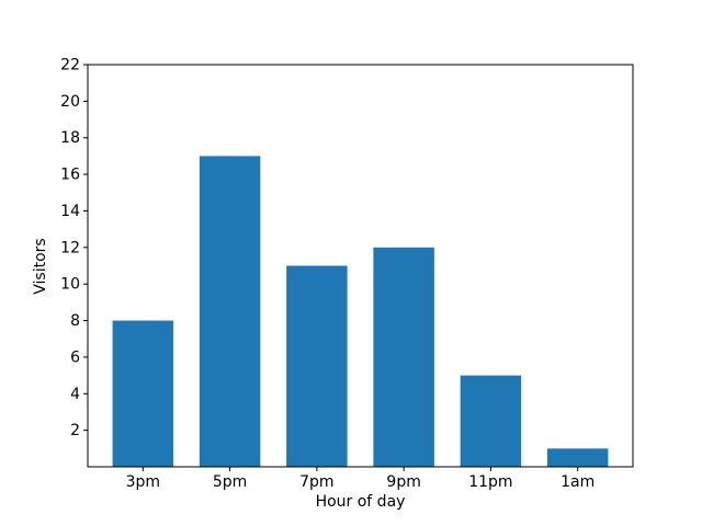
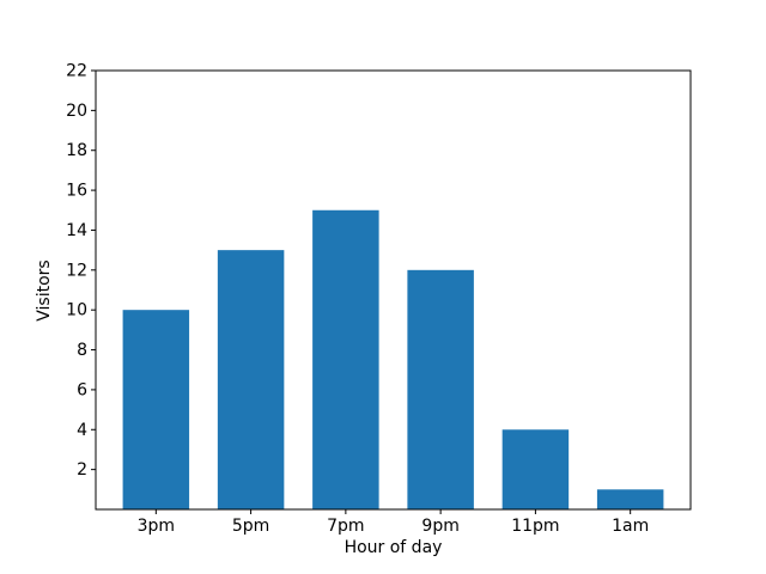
3pm: 8 -> 10
5pm: 17 -> 13
7pm: 11 -> 15
11pm: 5 -> 4
